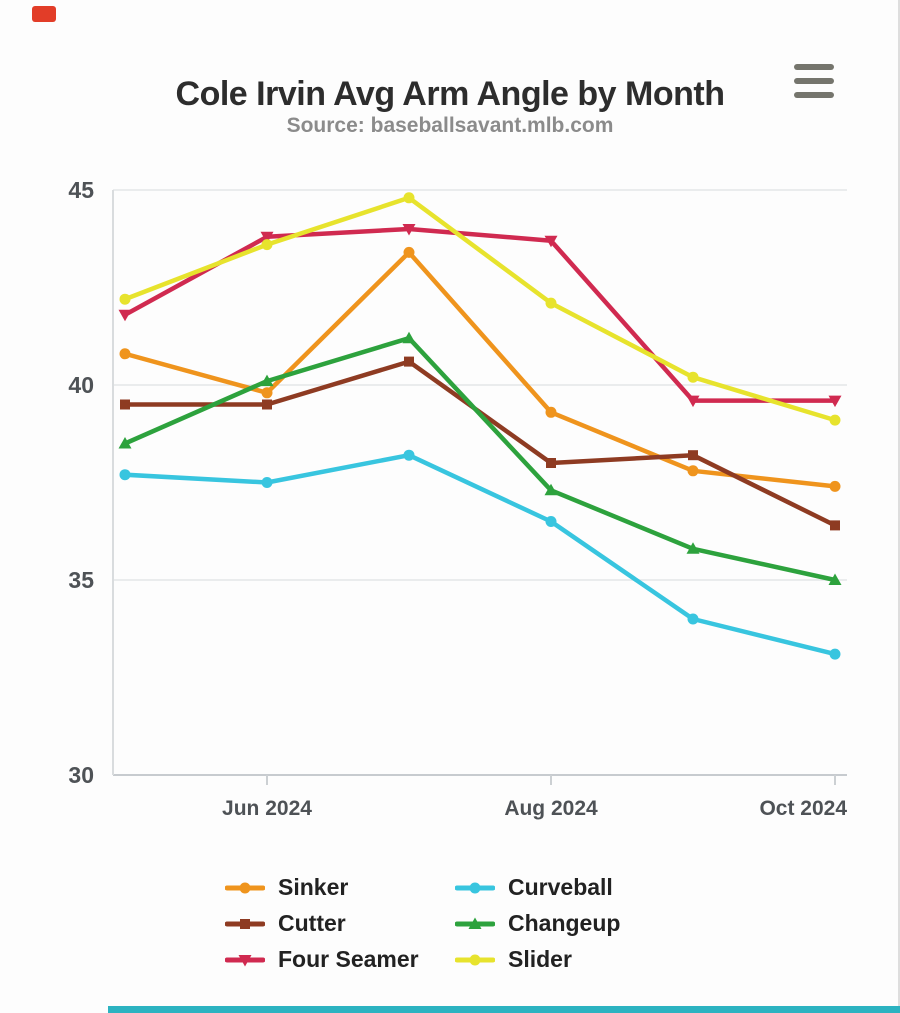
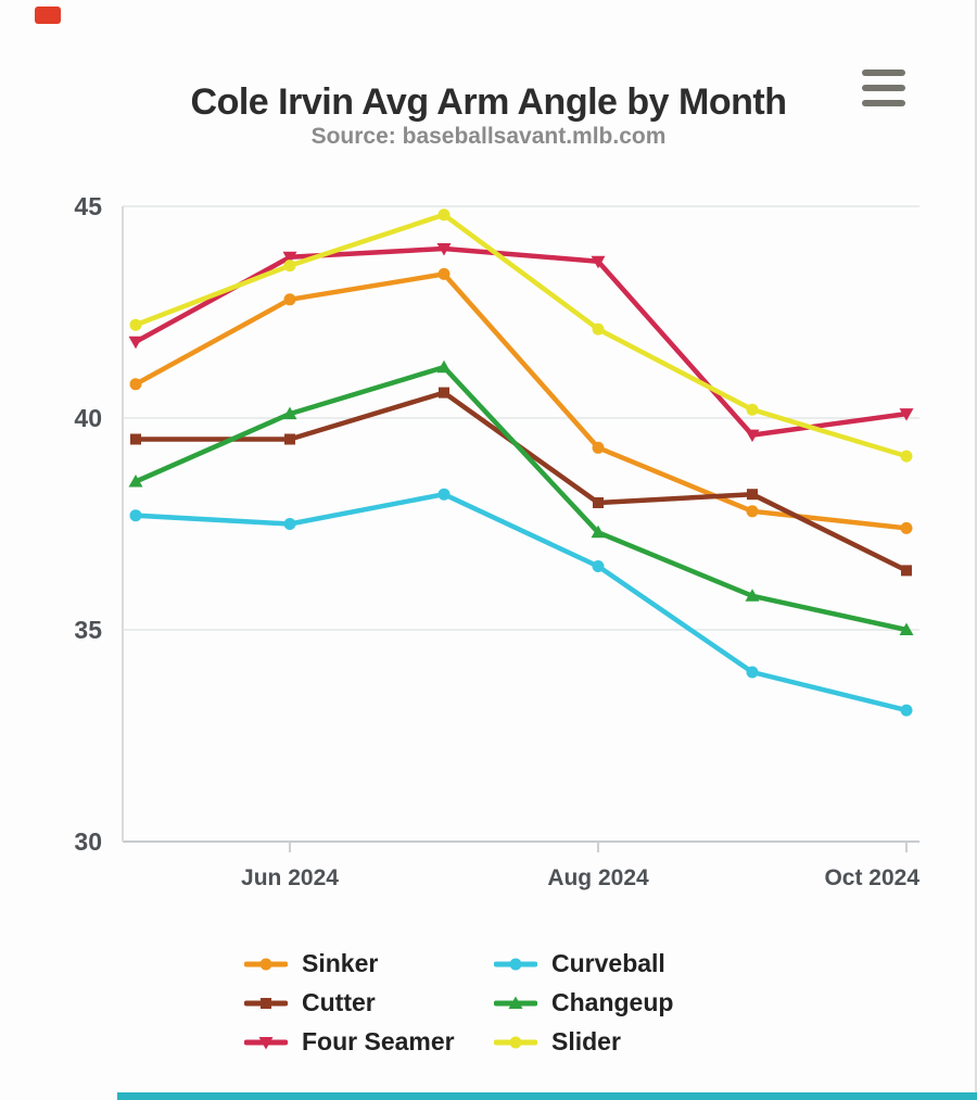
Sinker/Jun 2024: 39.8 -> 42.8
Four Seamer/Oct 2024: 39.6 -> 40.1
